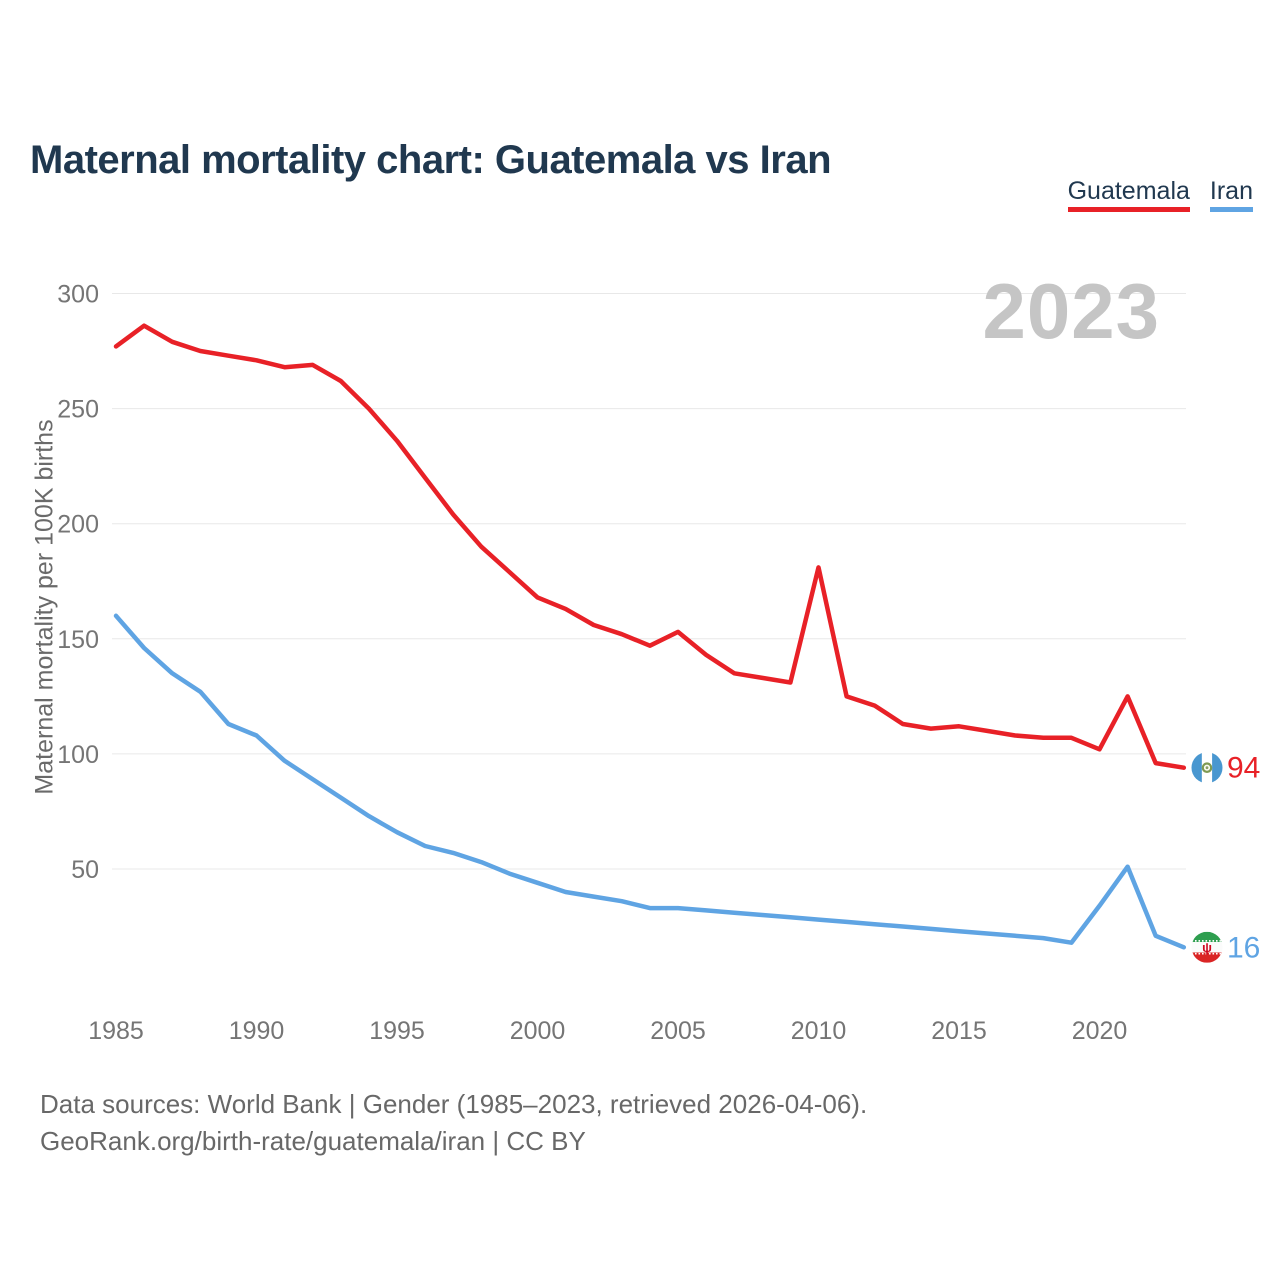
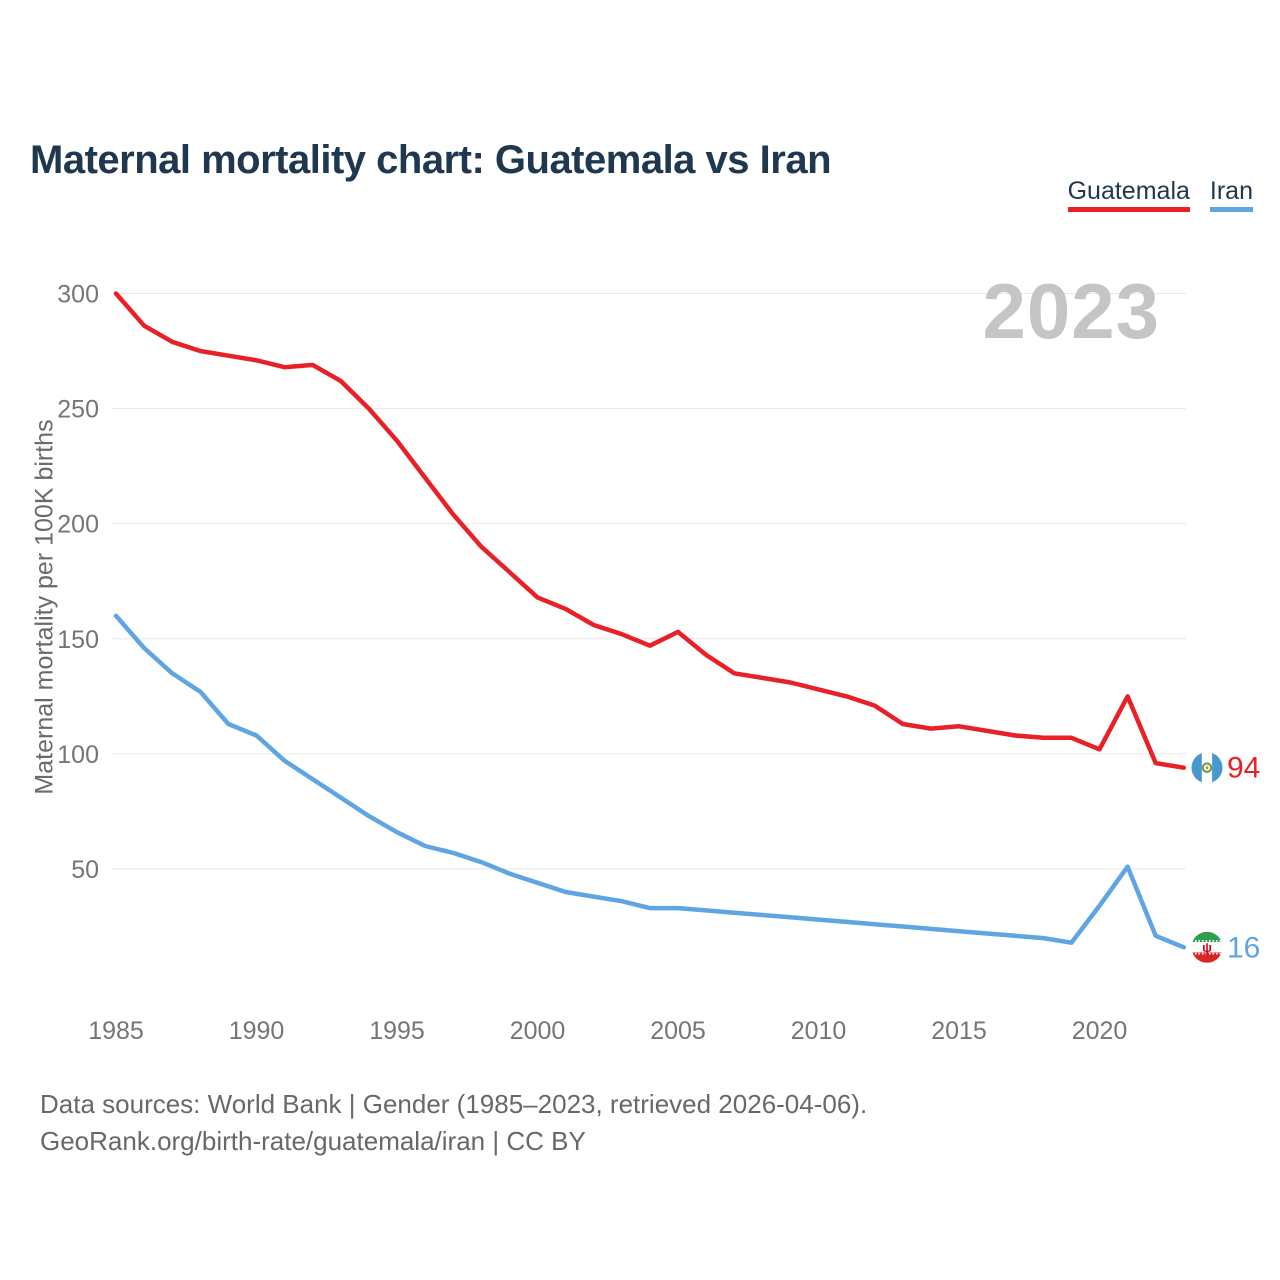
Guatemala/1985: 277 -> 300
Guatemala/2010: 181 -> 128
